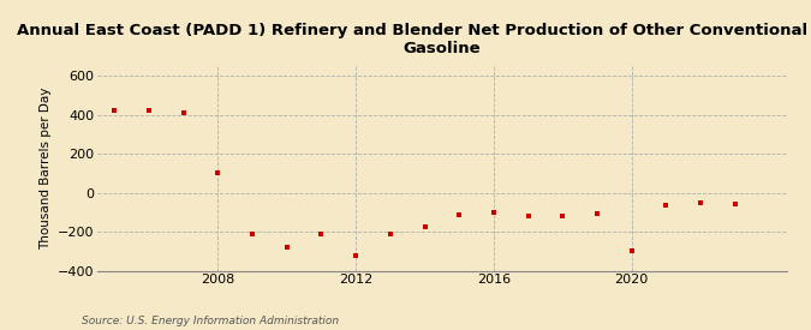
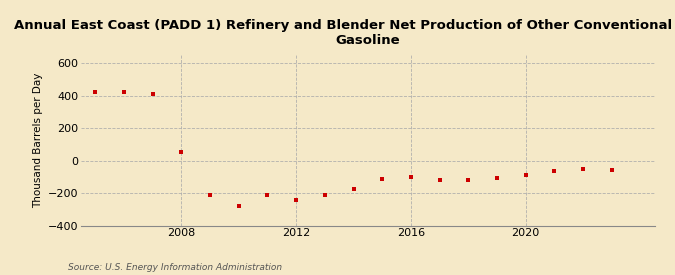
2008: 100 -> 50
2012: -320 -> -240
2020: -300 -> -90
